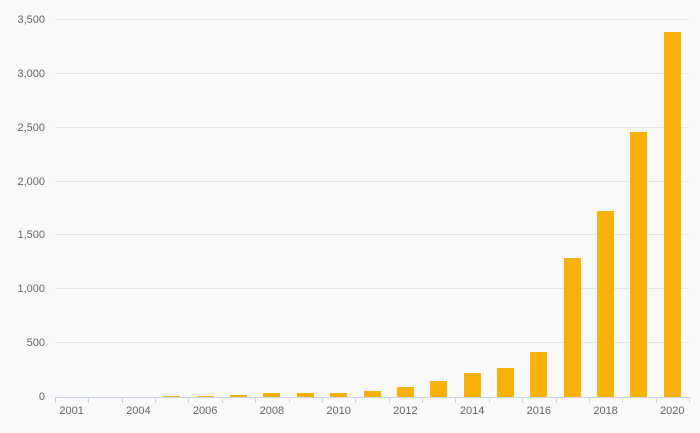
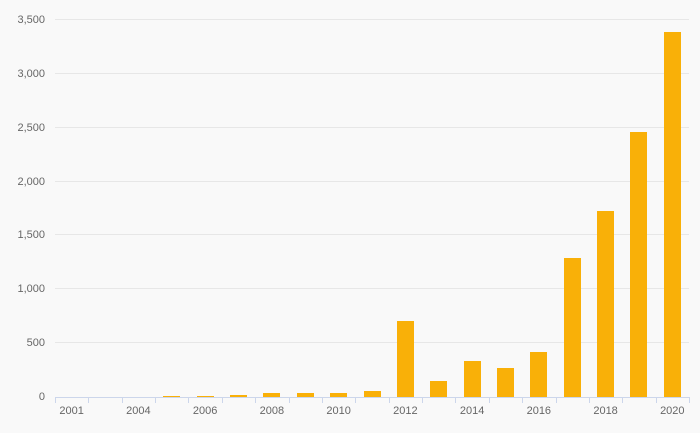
2012: 90 -> 710
2014: 220 -> 330
